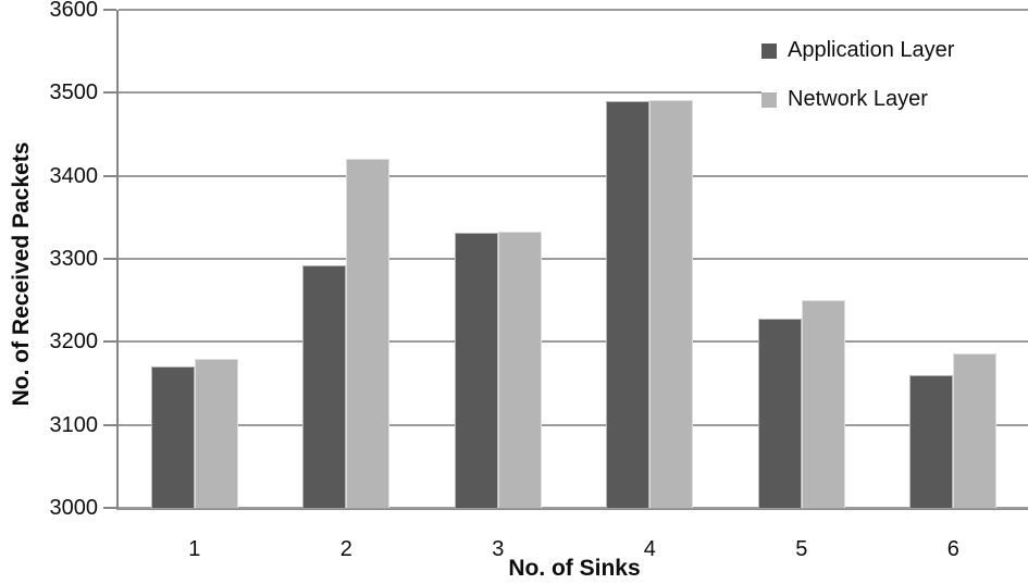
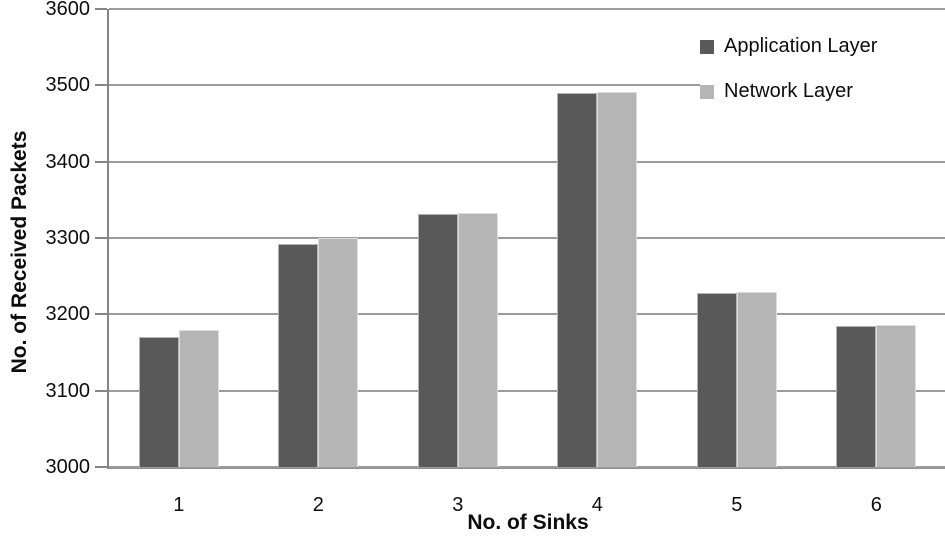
Network Layer/2: 3420 -> 3300
Network Layer/5: 3250 -> 3230
Application Layer/6: 3160 -> 3180
